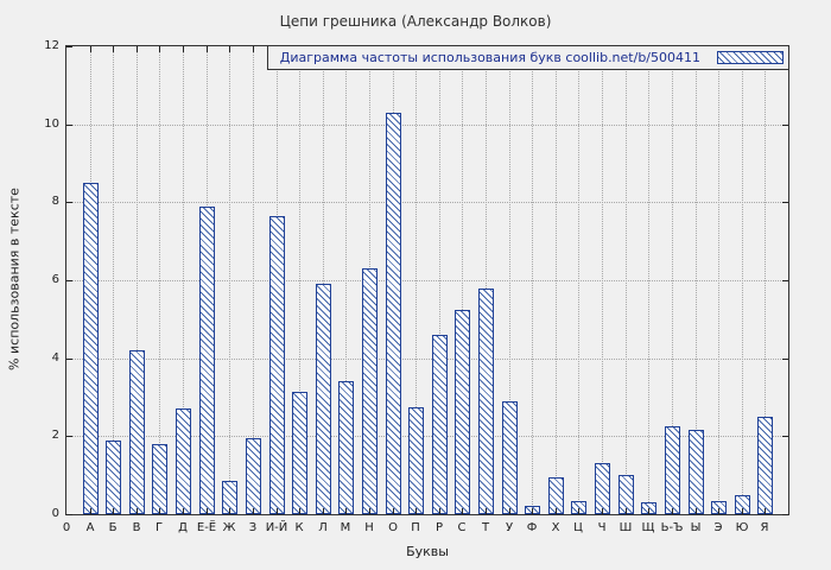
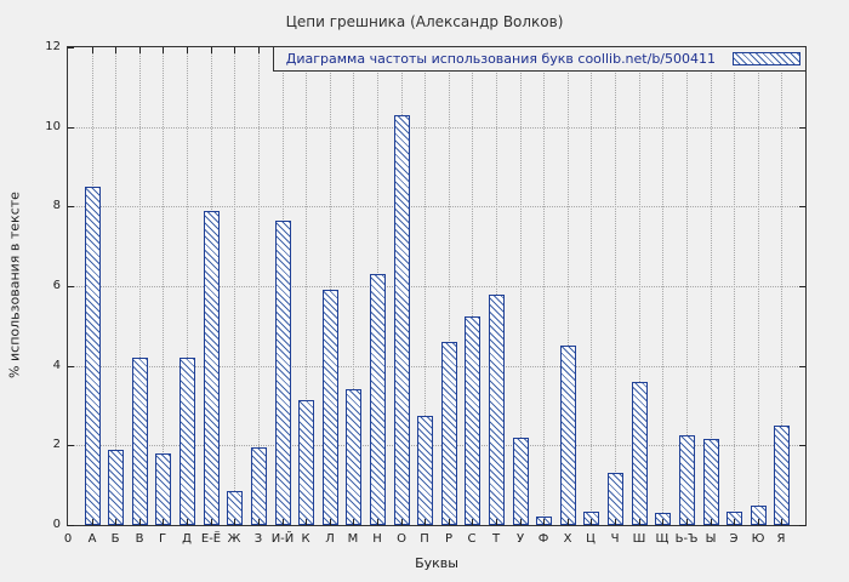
Д: 2.7 -> 4.2
У: 2.9 -> 2.2
Х: 0.9 -> 4.5
Ш: 1.0 -> 3.6
